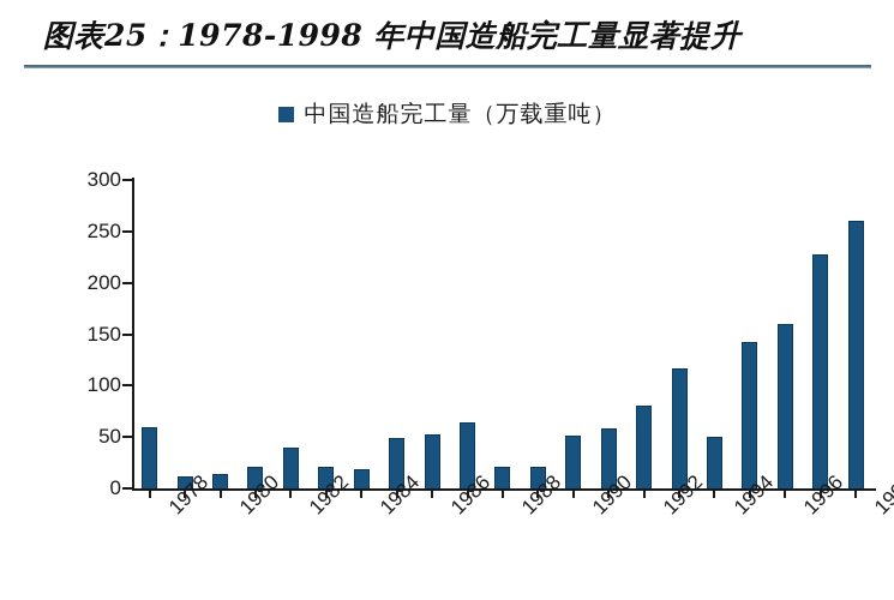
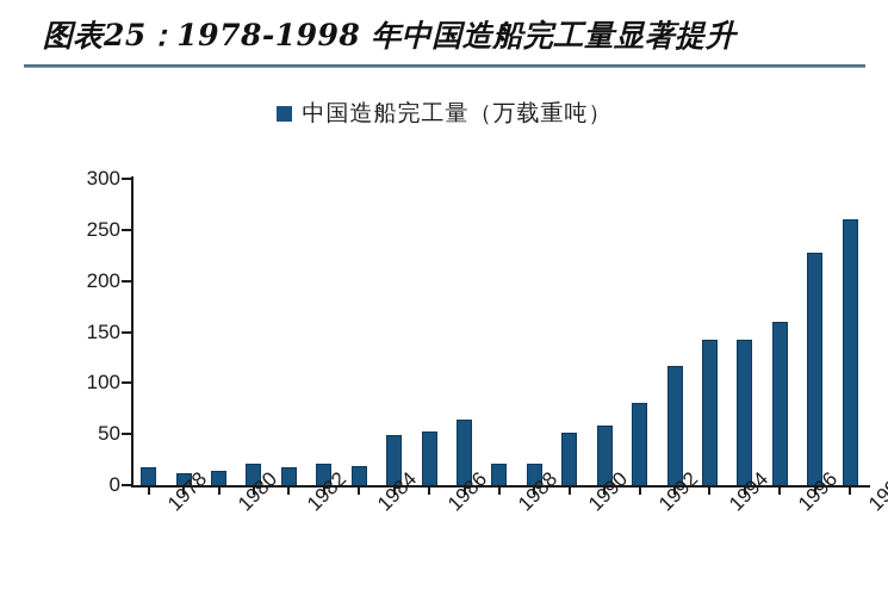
1978: 60 -> 20
1982: 40 -> 20
1994: 50 -> 140
